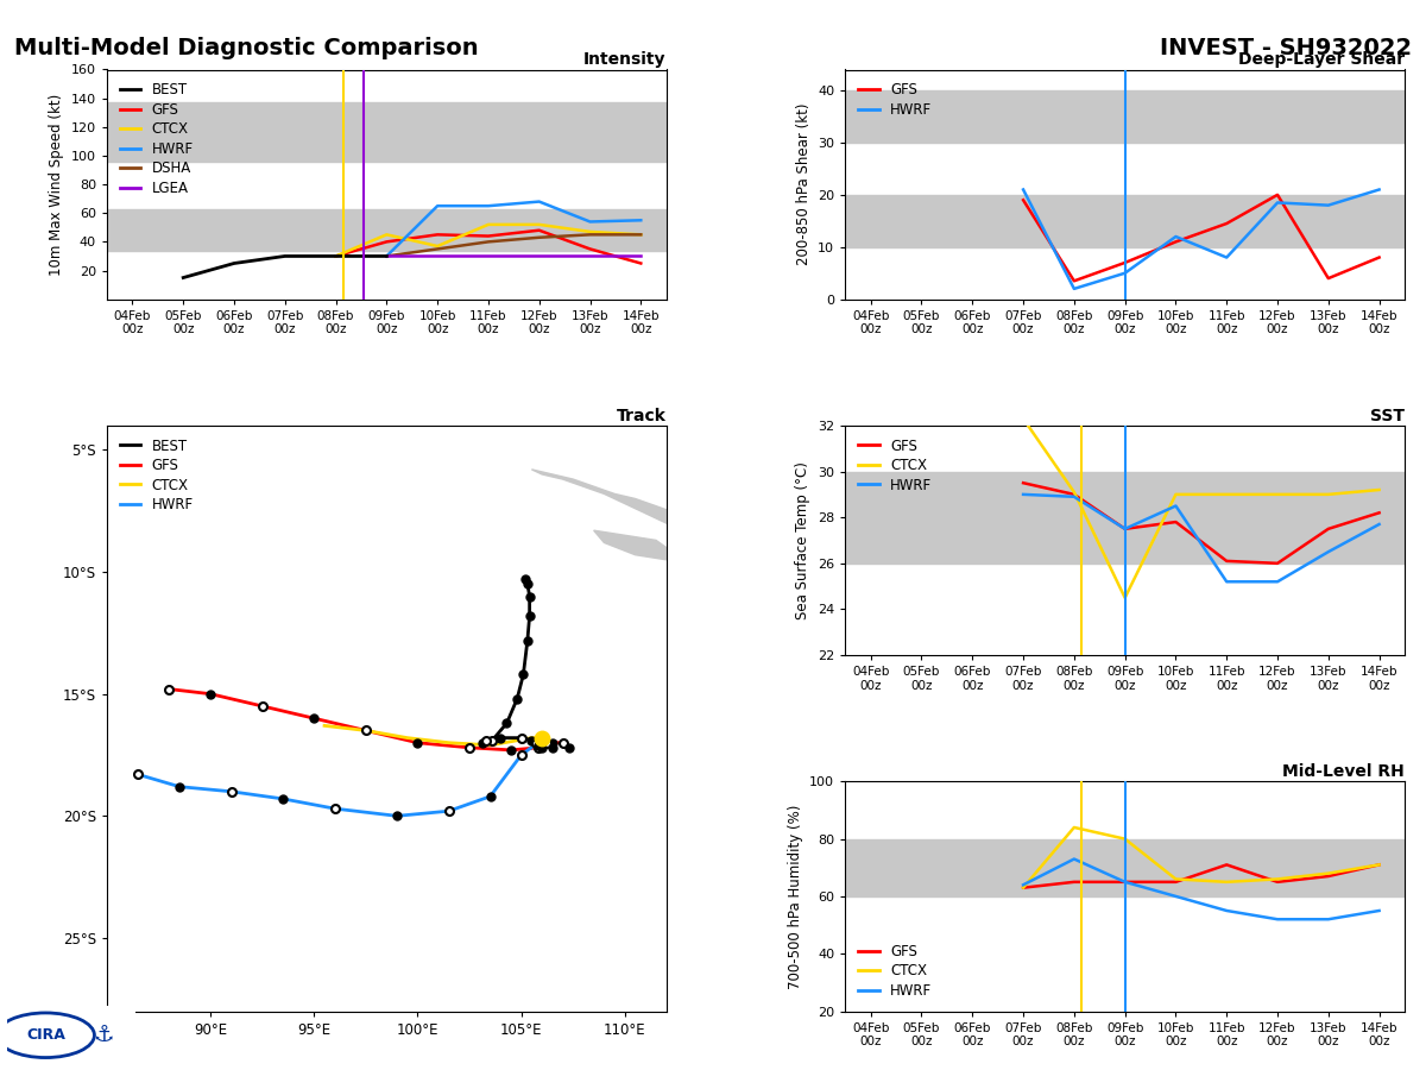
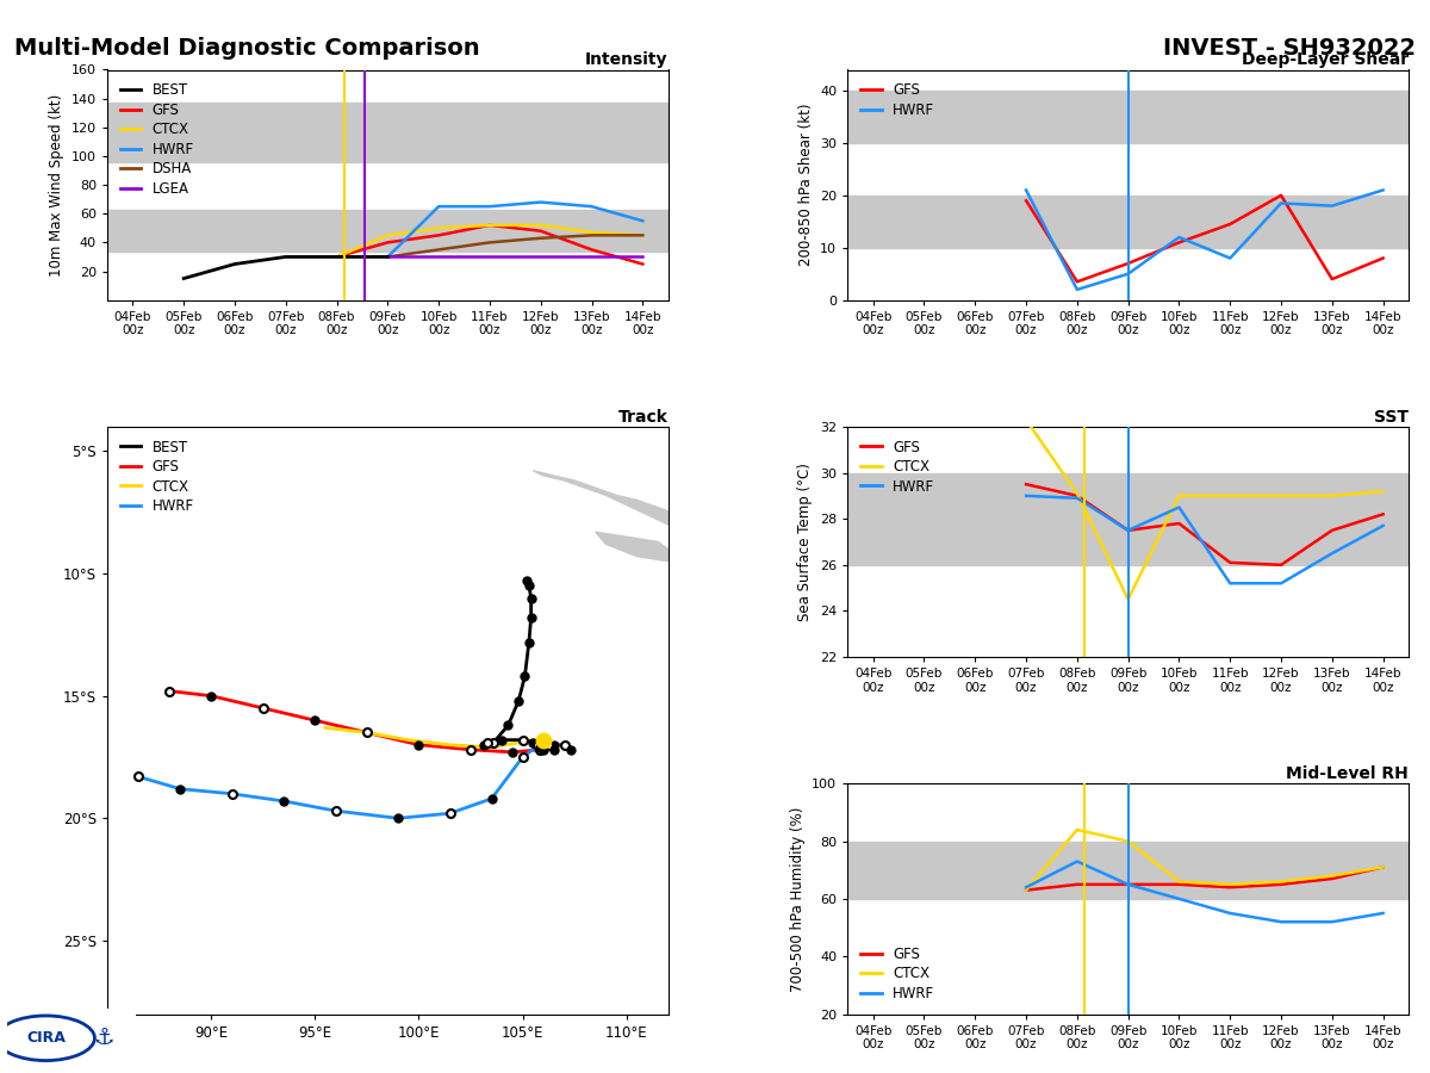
Intensity/CTCX/10Feb 00z: 37 -> 50
Intensity/GFS/11Feb 00z: 44 -> 52
Intensity/HWRF/13Feb 00z: 54 -> 65
Mid-Level RH/GFS/11Feb 00z: 71 -> 64
